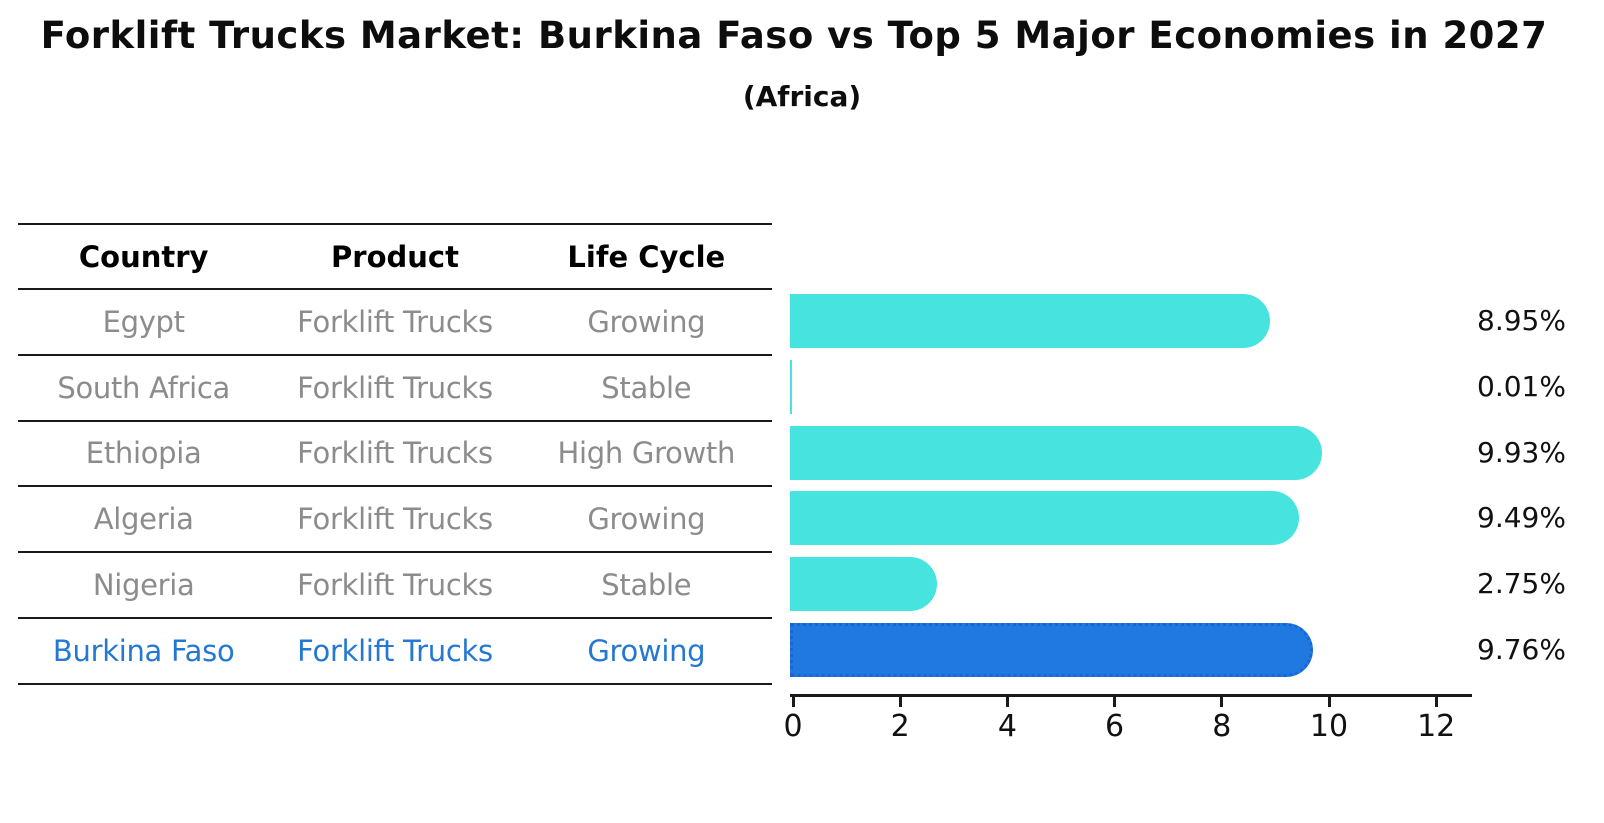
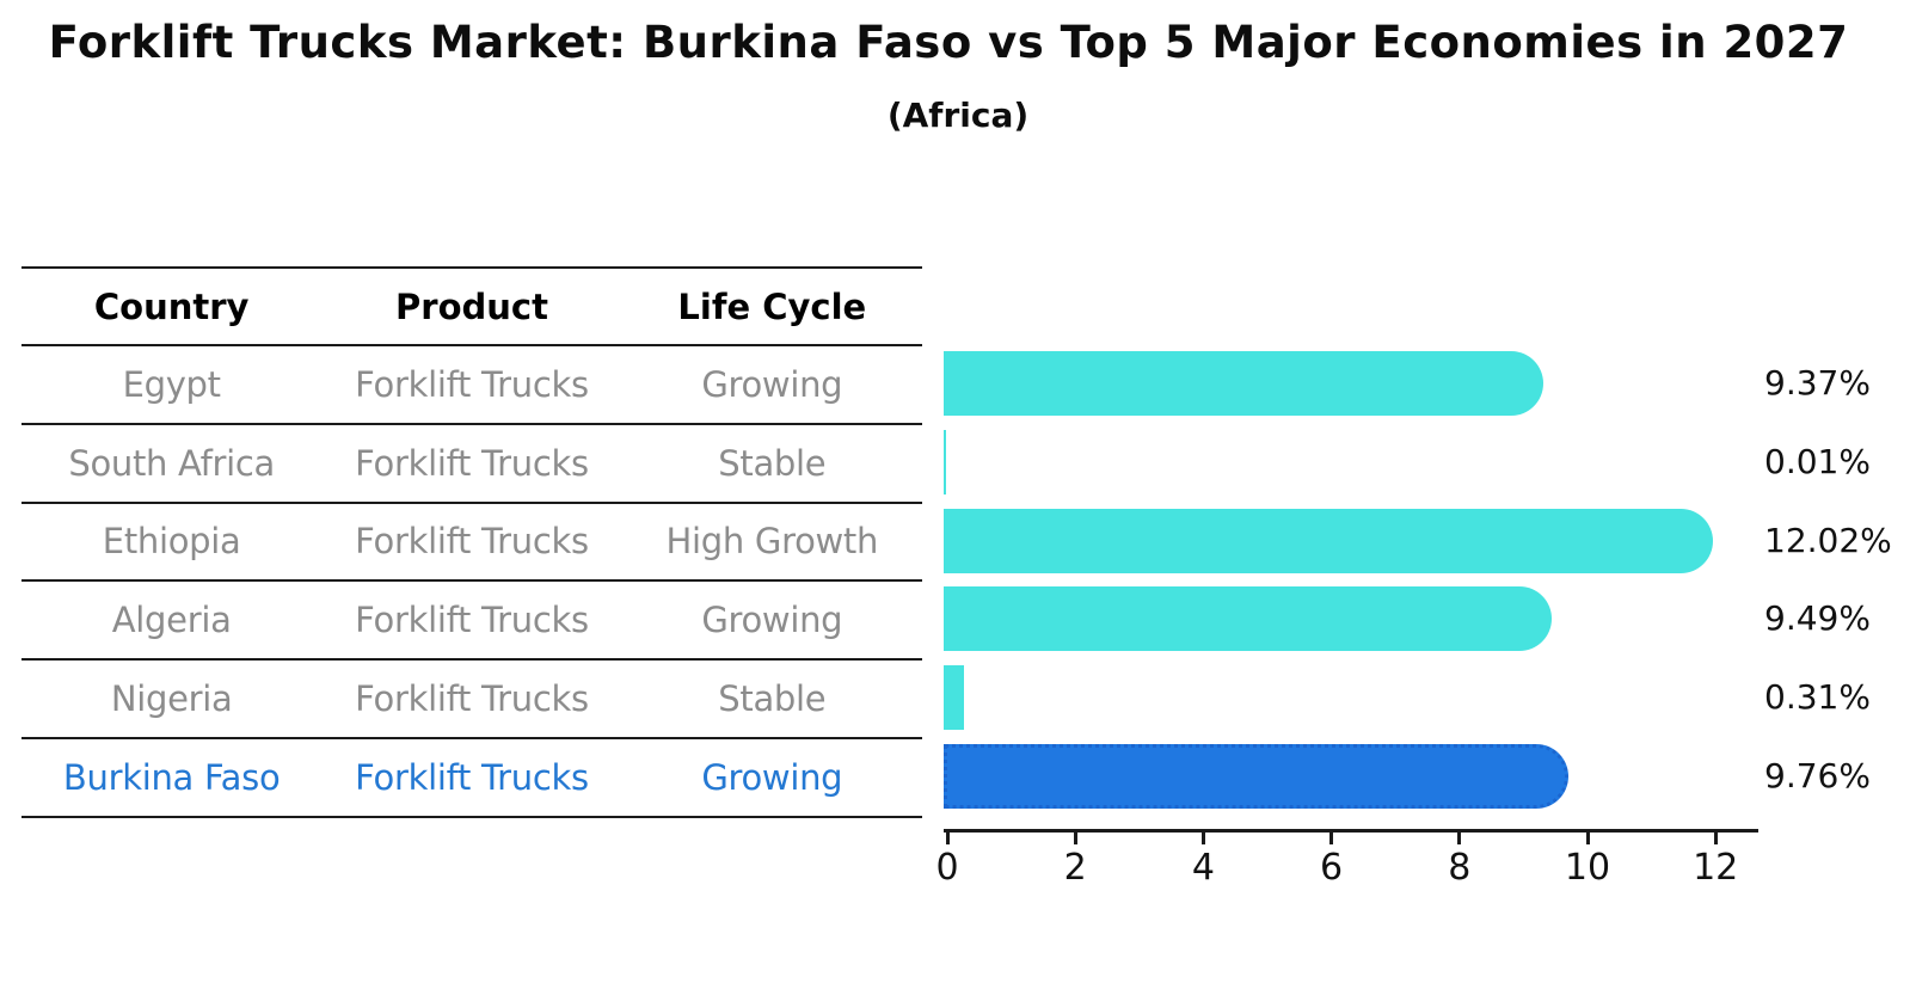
Egypt: 8.95% -> 9.37%
Ethiopia: 9.93% -> 12.02%
Nigeria: 2.75% -> 0.31%
